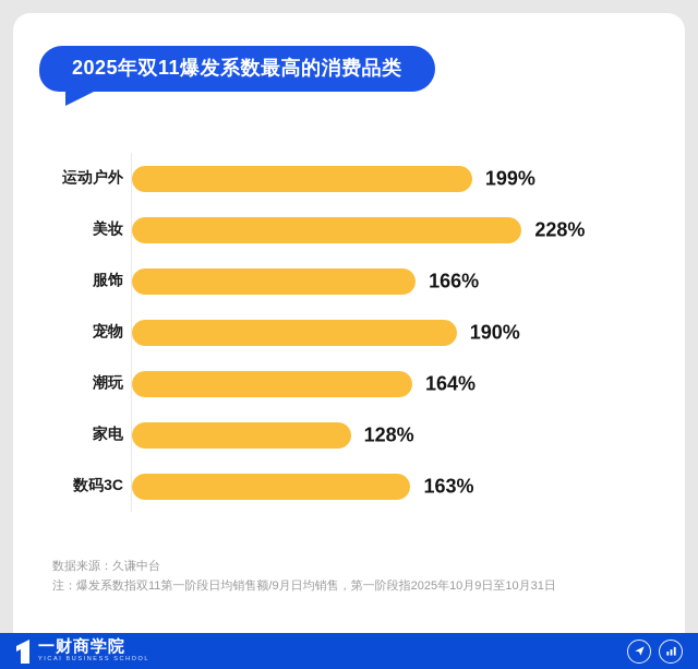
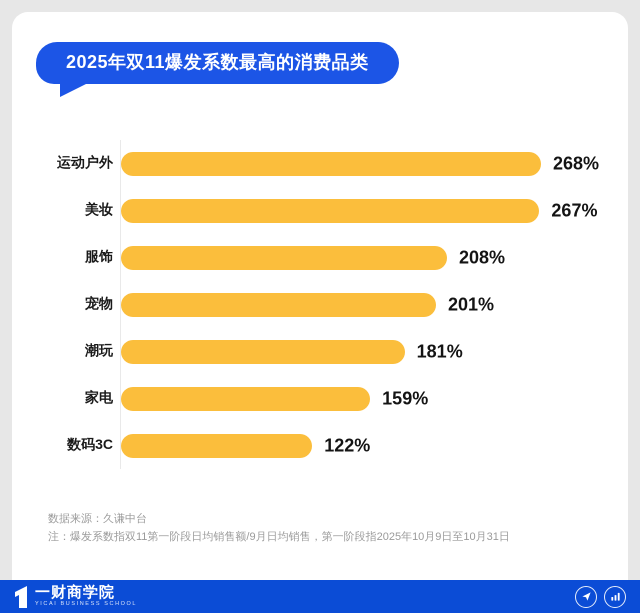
运动户外: 199% -> 268%
美妆: 228% -> 267%
服饰: 166% -> 208%
宠物: 190% -> 201%
潮玩: 164% -> 181%
家电: 128% -> 159%
数码3C: 163% -> 122%
